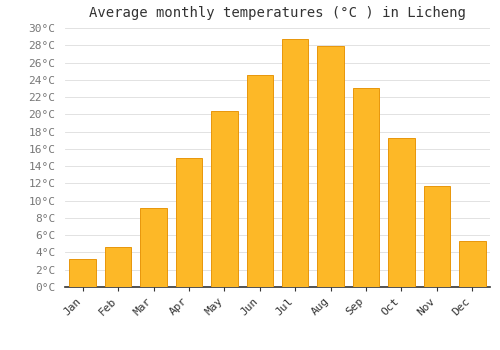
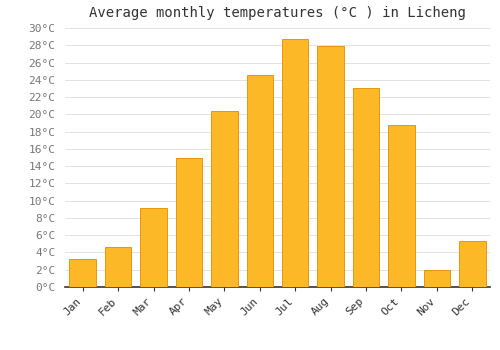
Oct: 17.3°C -> 18.8°C
Nov: 11.7°C -> 2.0°C
